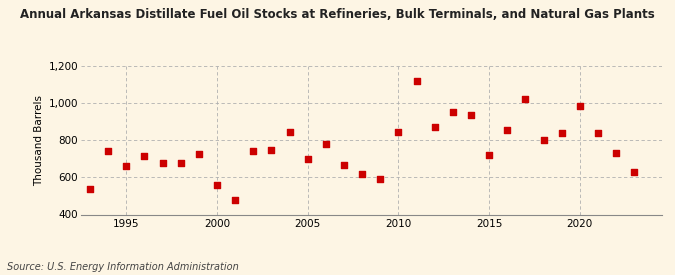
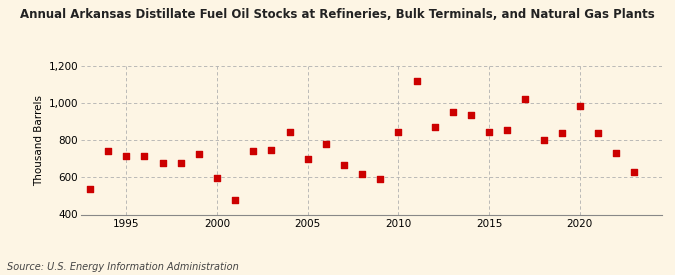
1995: 660 -> 720
2000: 560 -> 600
2015: 720 -> 840
